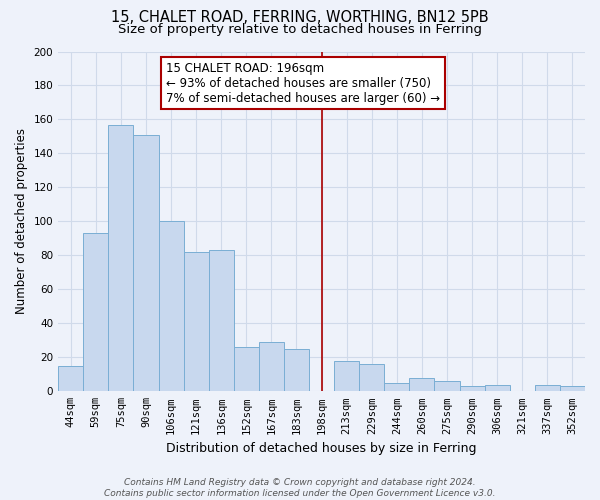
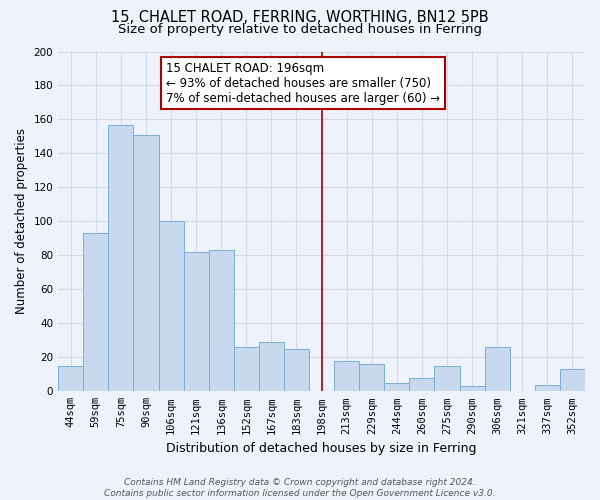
275sqm: 6 -> 15
306sqm: 4 -> 26
352sqm: 3 -> 13
